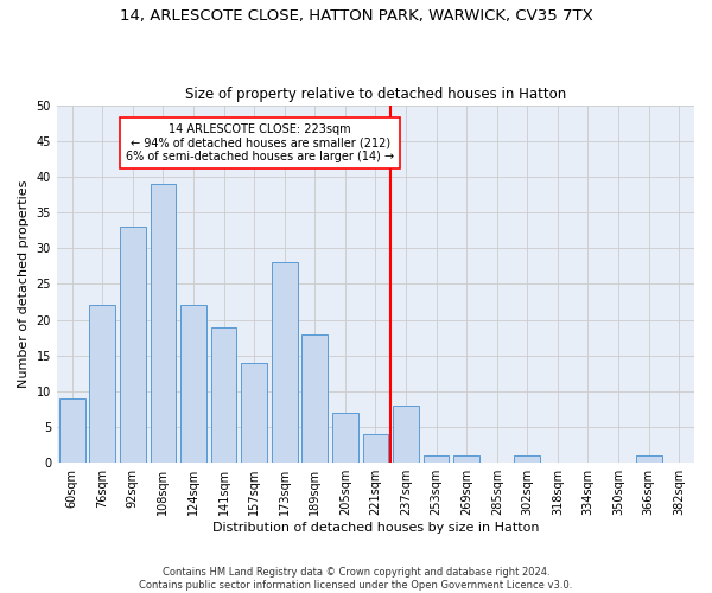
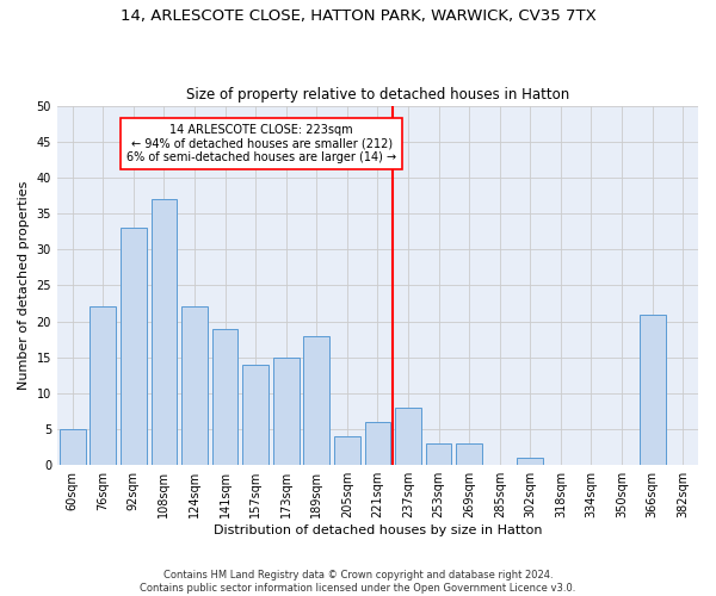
60sqm: 9 -> 5
108sqm: 39 -> 37
173sqm: 28 -> 15
205sqm: 7 -> 4
221sqm: 4 -> 6
253sqm: 1 -> 3
269sqm: 1 -> 3
366sqm: 1 -> 21
